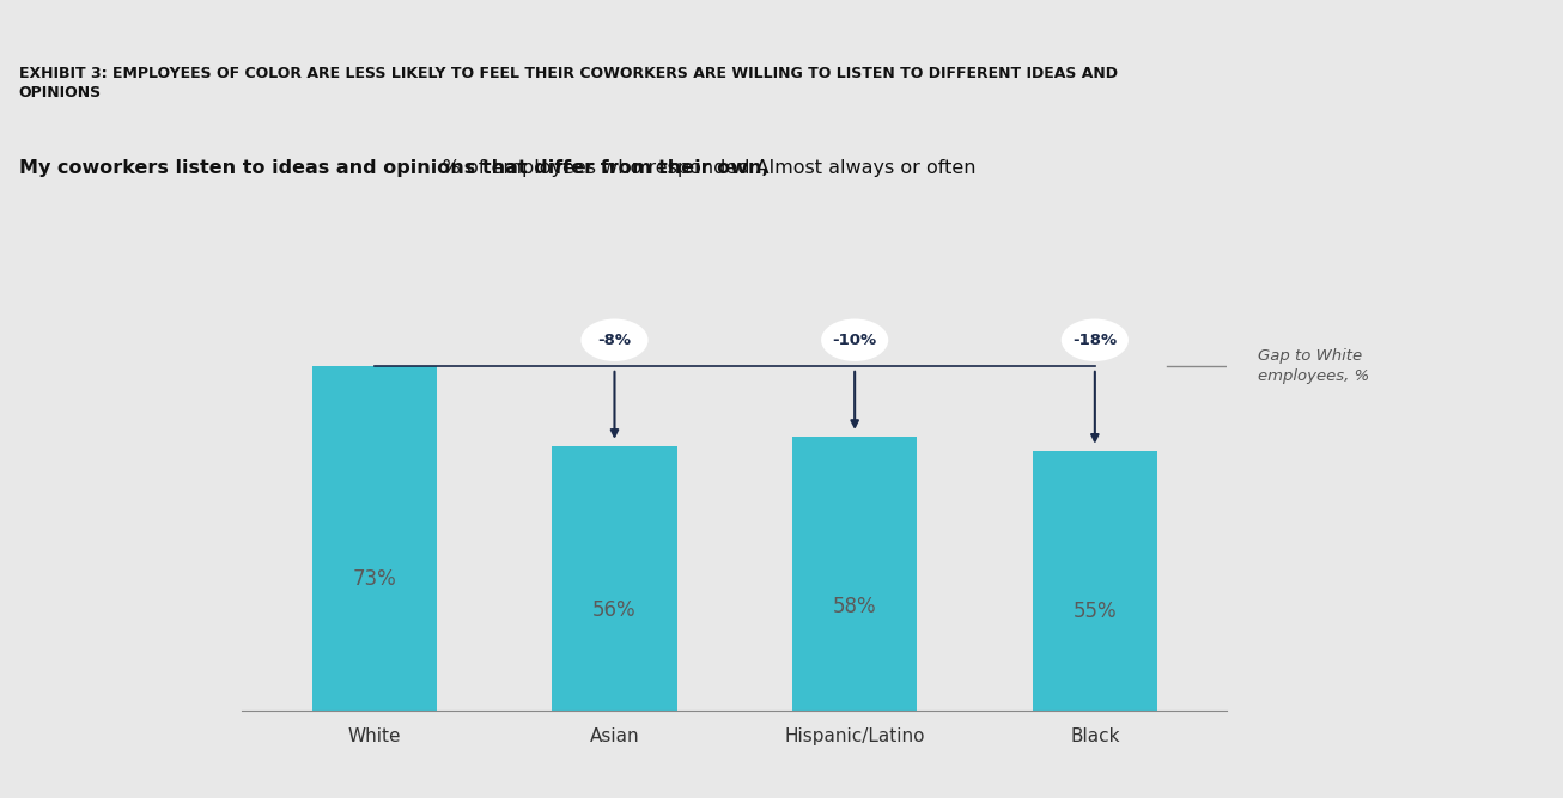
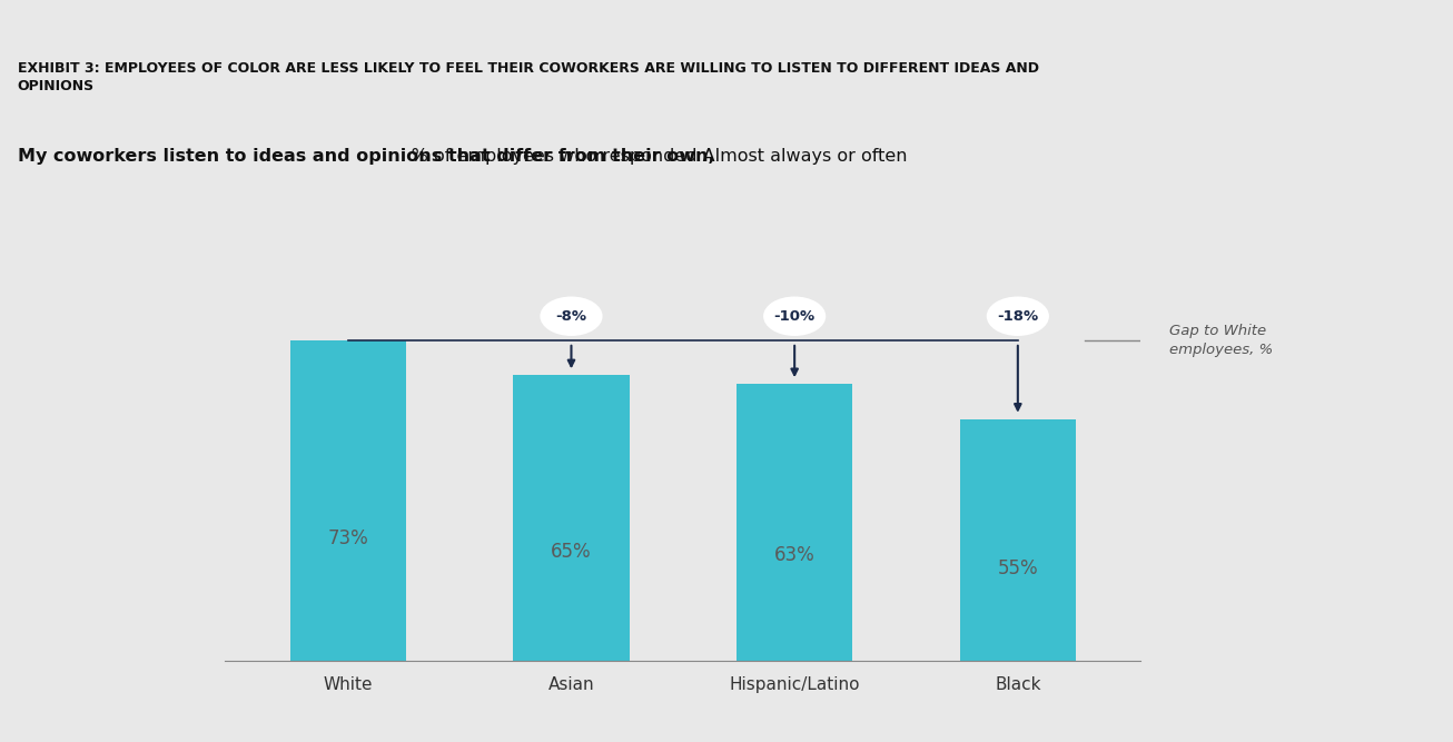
Asian: 56% -> 65%
Hispanic/Latino: 58% -> 63%
